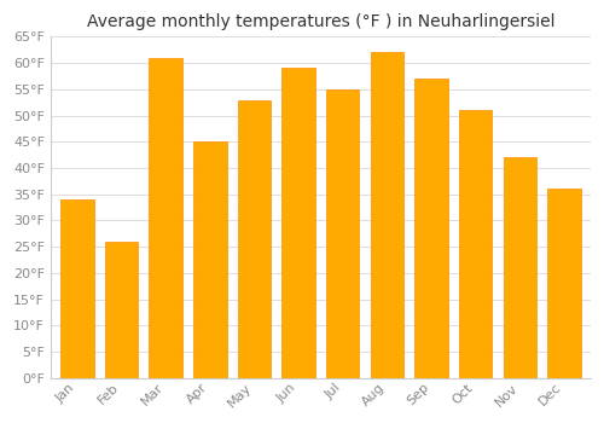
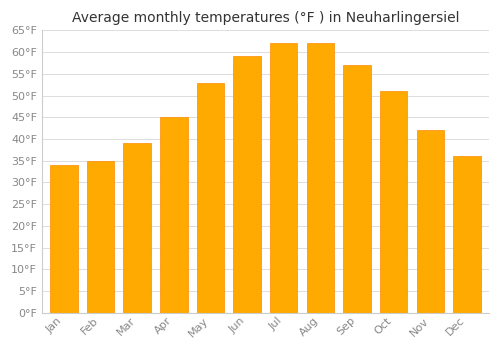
Feb: 26°F -> 35°F
Mar: 61°F -> 39°F
Jul: 55°F -> 62°F
